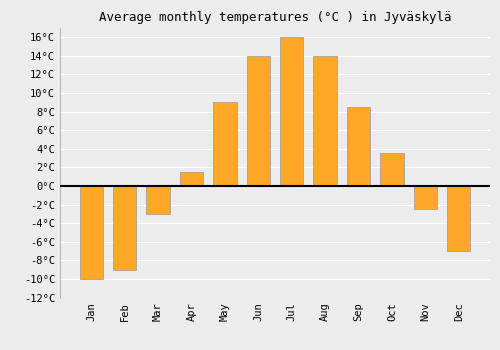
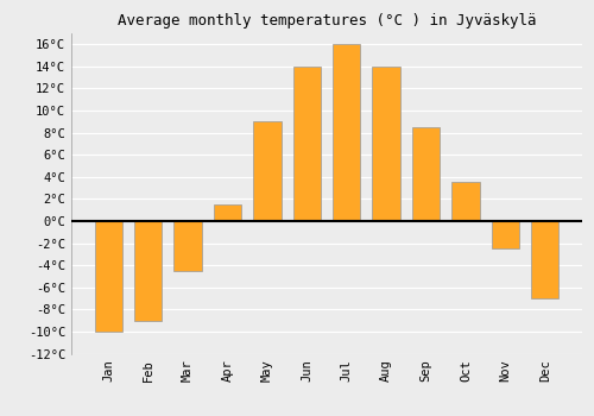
Mar: -3.0°C -> -4.5°C
